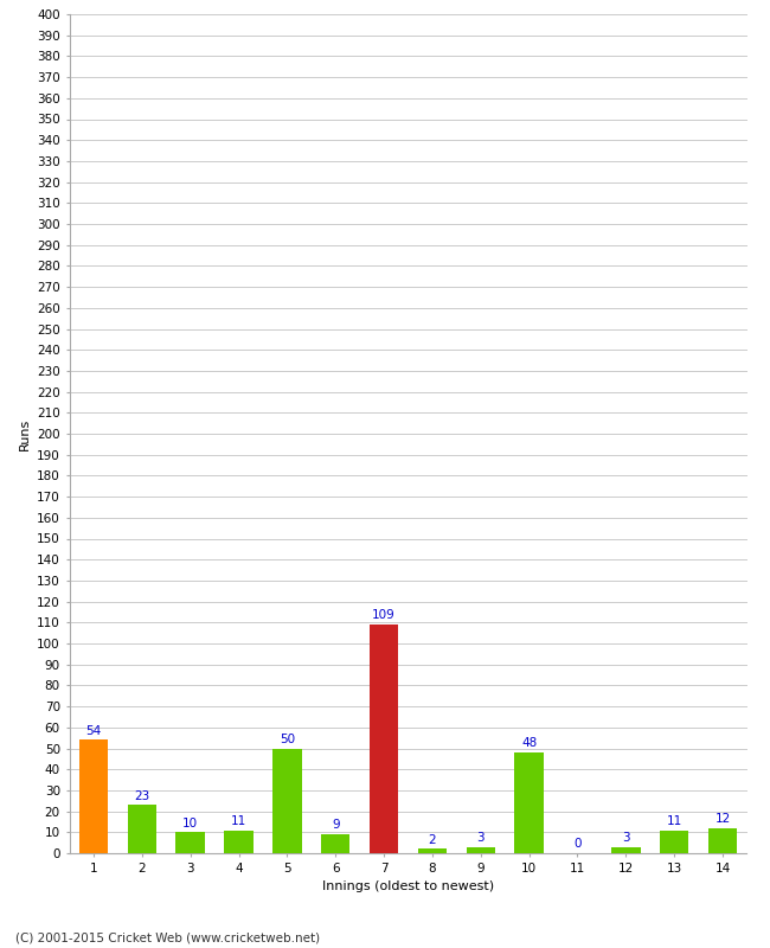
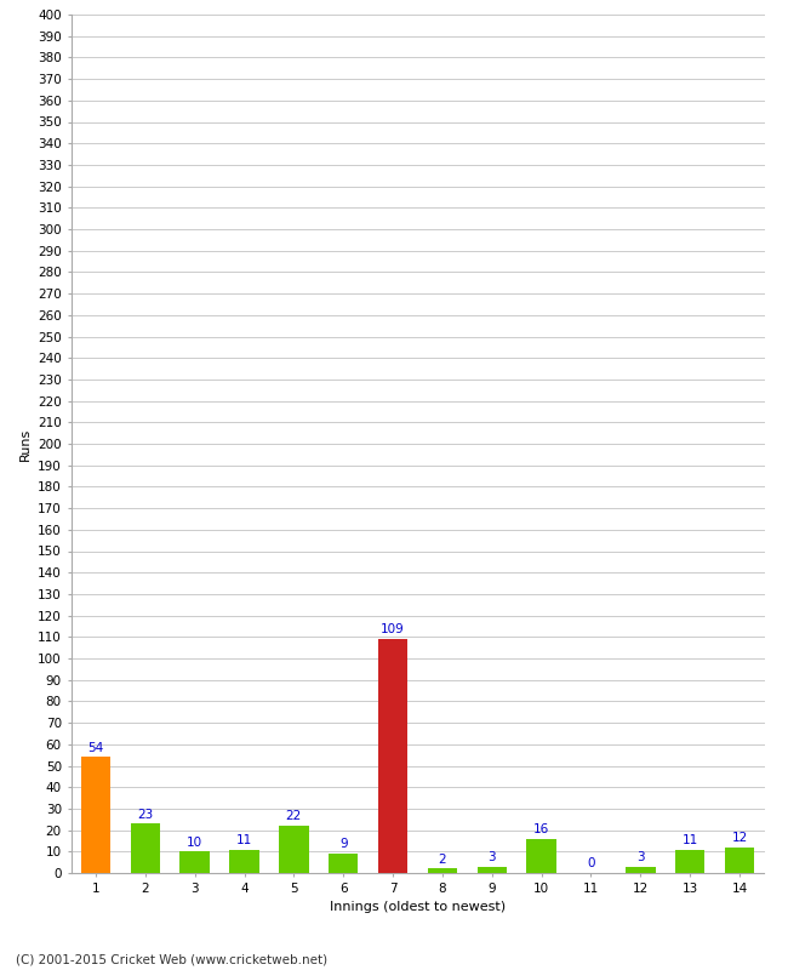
5: 50 -> 22
10: 48 -> 16
